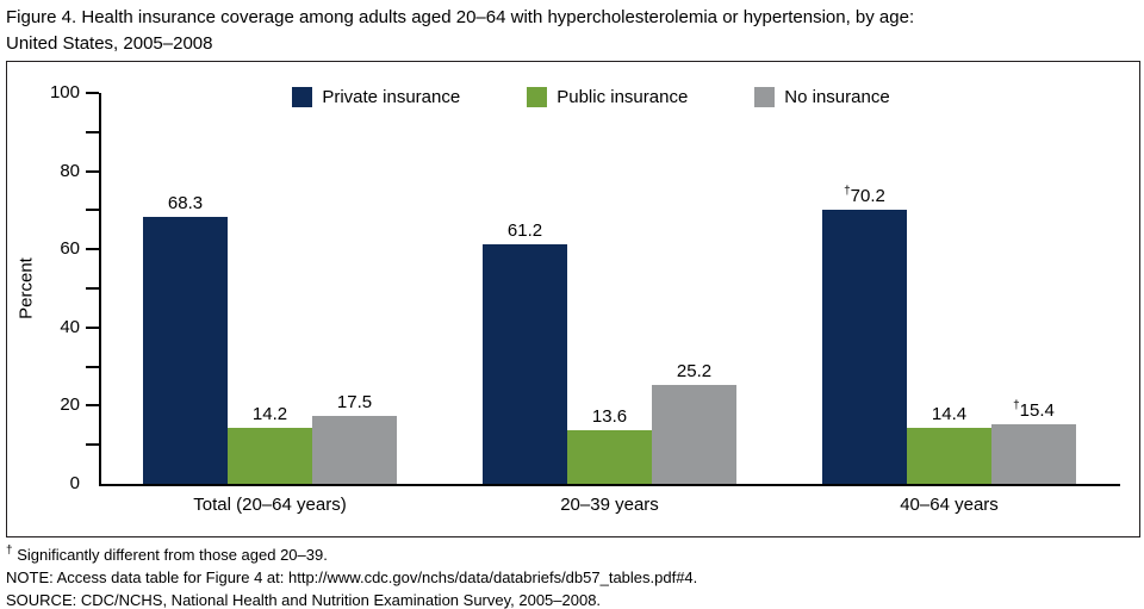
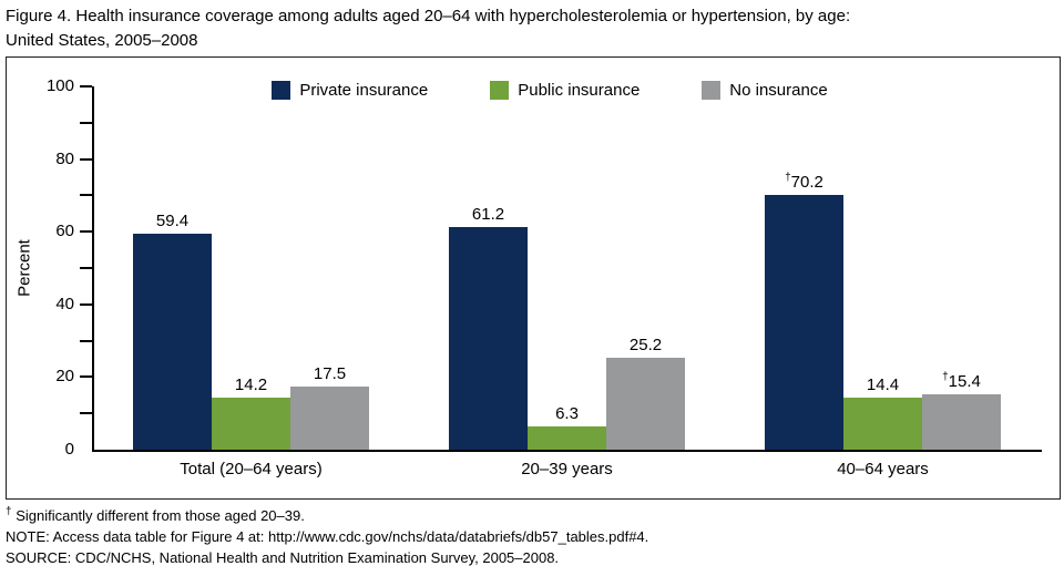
Private insurance/Total (20–64 years): 68.3 -> 59.4
Public insurance/20–39 years: 13.6 -> 6.3
